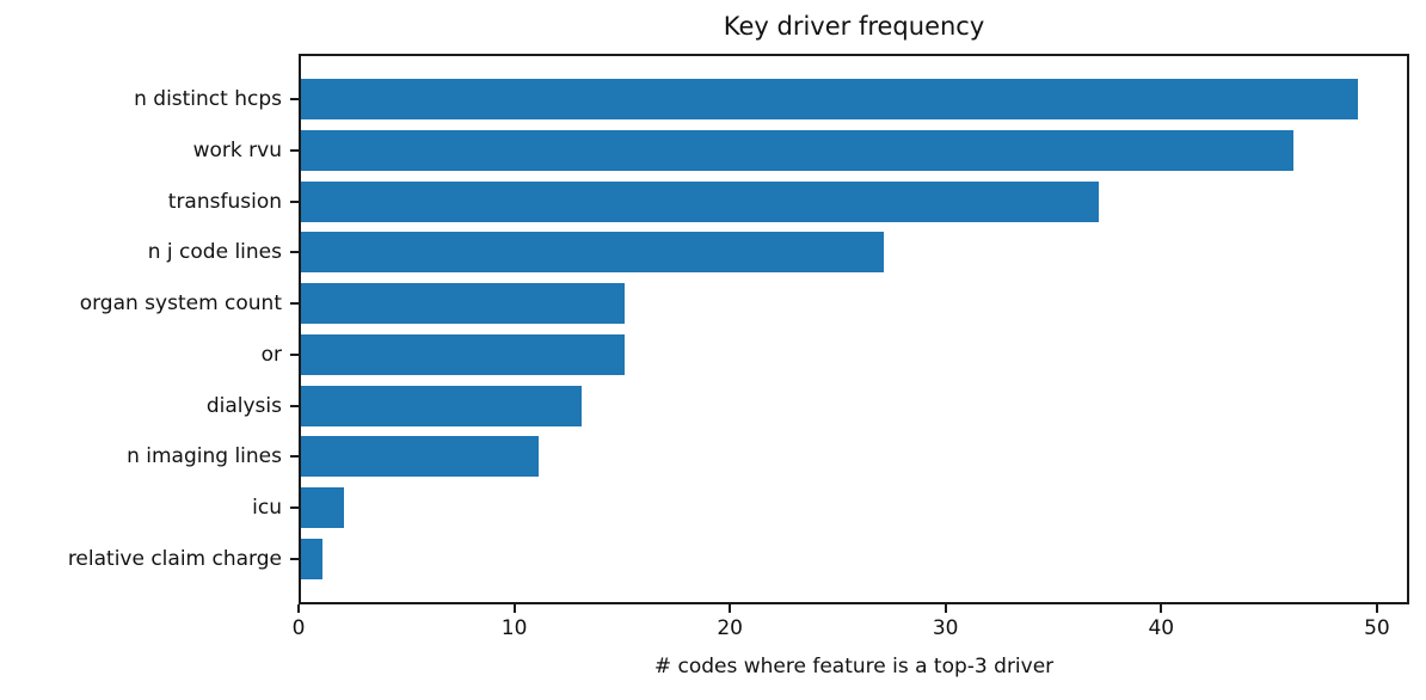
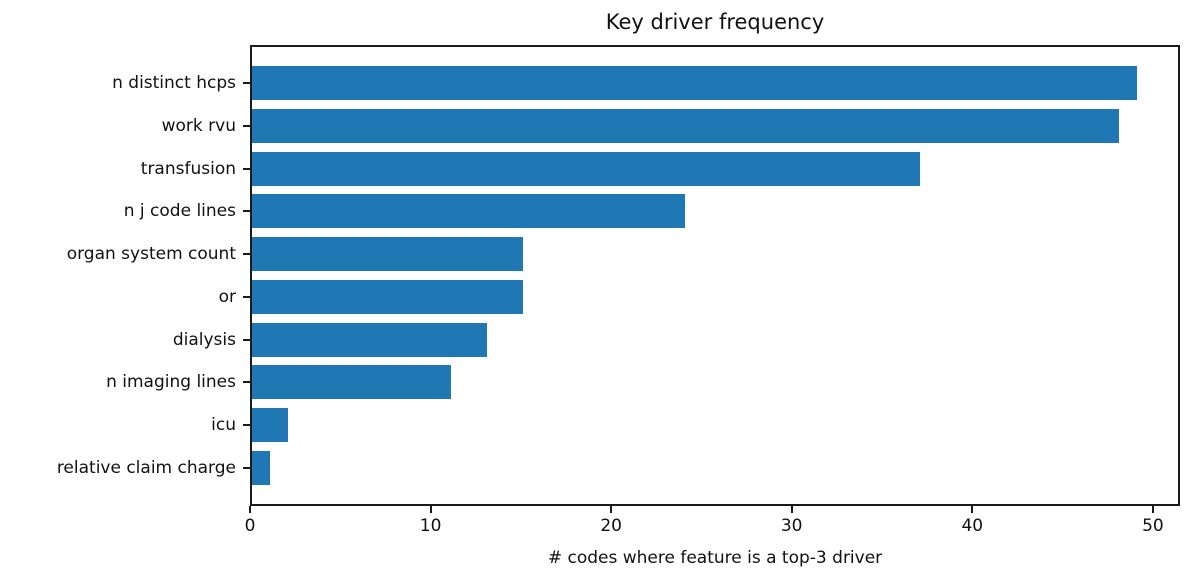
work rvu: 46 -> 48
n j code lines: 27 -> 24
